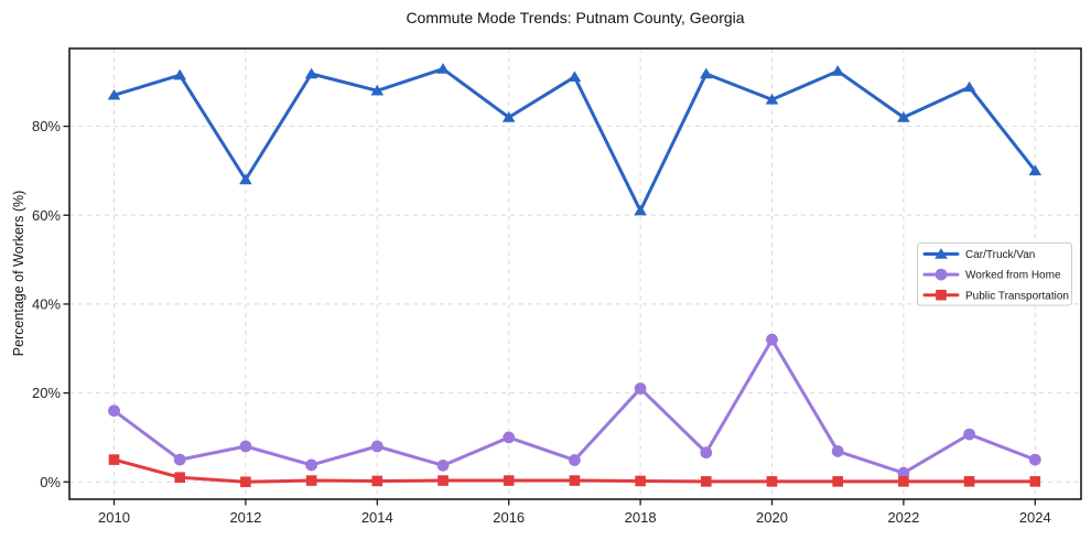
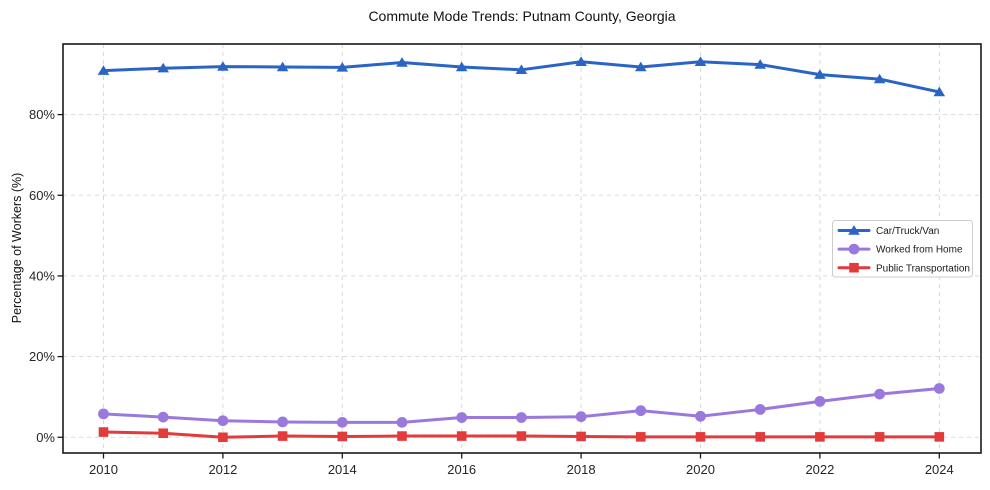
Car/Truck/Van/2010: 87% -> 91%
Worked from Home/2010: 16% -> 6%
Public Transportation/2010: 5% -> 1%
Car/Truck/Van/2012: 68% -> 92%
Worked from Home/2012: 8% -> 4%
Car/Truck/Van/2014: 88% -> 92%
Worked from Home/2014: 8% -> 4%
Car/Truck/Van/2016: 82% -> 92%
Worked from Home/2016: 10% -> 5%
Car/Truck/Van/2018: 61% -> 93%
Worked from Home/2018: 21% -> 5%
Car/Truck/Van/2020: 86% -> 93%
Worked from Home/2020: 32% -> 5%
Car/Truck/Van/2022: 82% -> 90%
Worked from Home/2022: 2% -> 9%
Car/Truck/Van/2024: 70% -> 86%
Worked from Home/2024: 5% -> 12%
